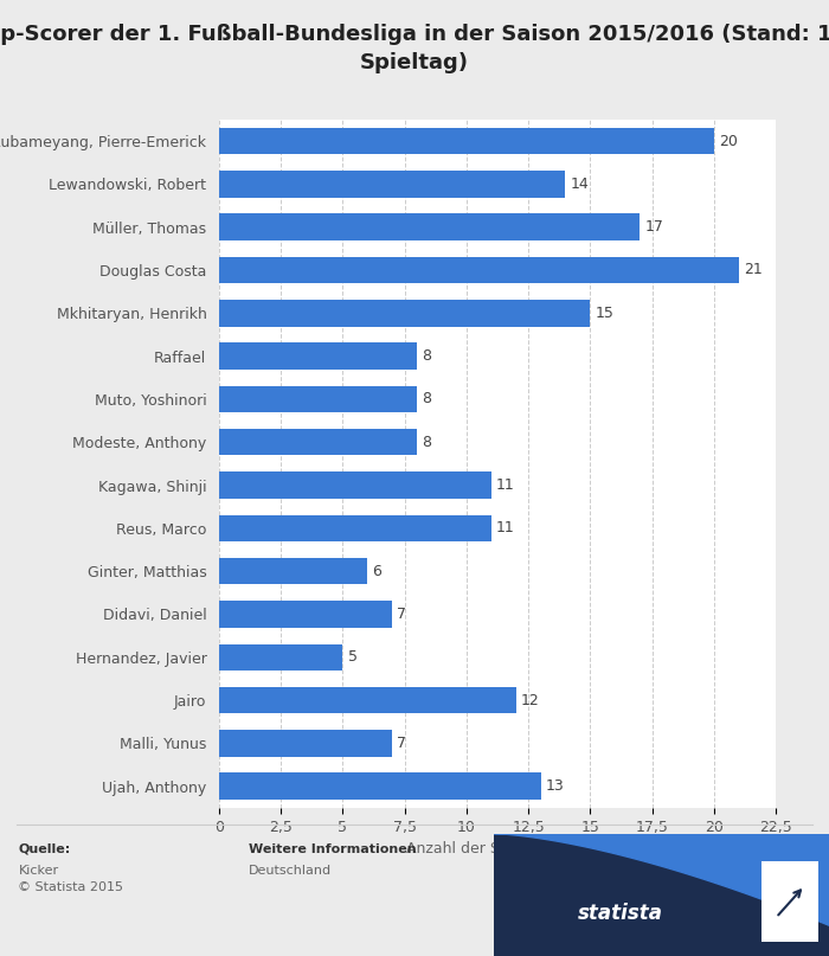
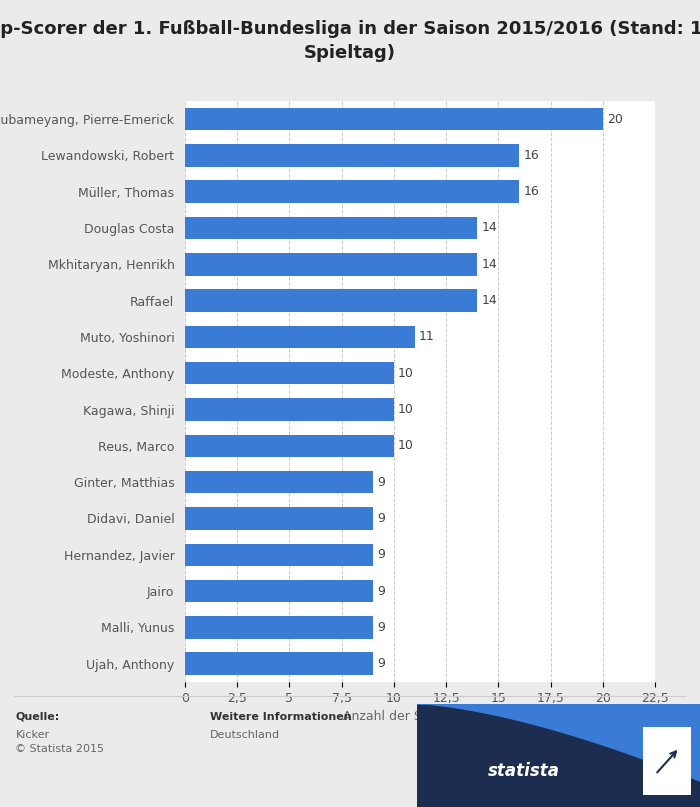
Lewandowski, Robert: 14 -> 16
Müller, Thomas: 17 -> 16
Douglas Costa: 21 -> 14
Mkhitaryan, Henrikh: 15 -> 14
Raffael: 8 -> 14
Muto, Yoshinori: 8 -> 11
Modeste, Anthony: 8 -> 10
Kagawa, Shinji: 11 -> 10
Reus, Marco: 11 -> 10
Ginter, Matthias: 6 -> 9
Didavi, Daniel: 7 -> 9
Hernandez, Javier: 5 -> 9
Jairo: 12 -> 9
Malli, Yunus: 7 -> 9
Ujah, Anthony: 13 -> 9
